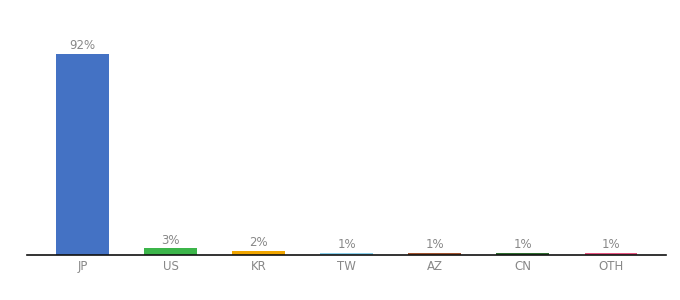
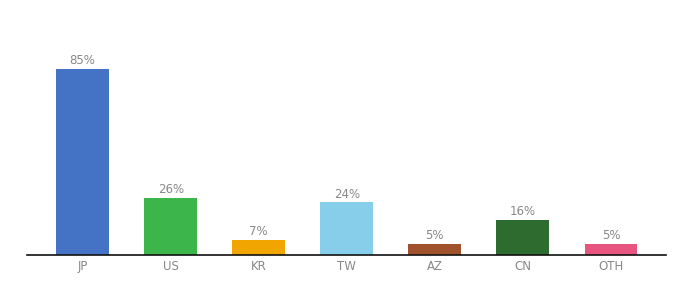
JP: 92% -> 85%
US: 3% -> 26%
KR: 2% -> 7%
TW: 1% -> 24%
AZ: 1% -> 5%
CN: 1% -> 16%
OTH: 1% -> 5%
